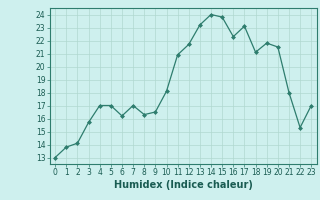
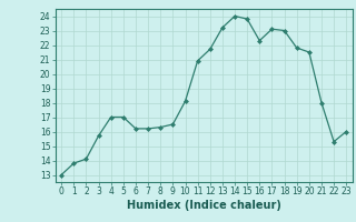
7: 17.0 -> 16.2
18: 21.1 -> 23.0
23: 17.0 -> 16.0
